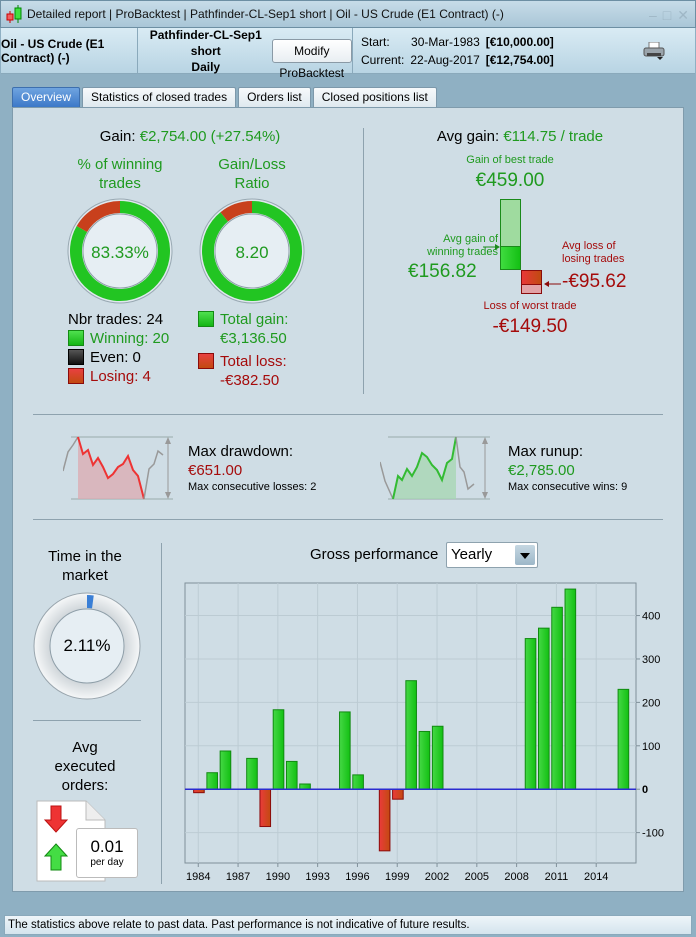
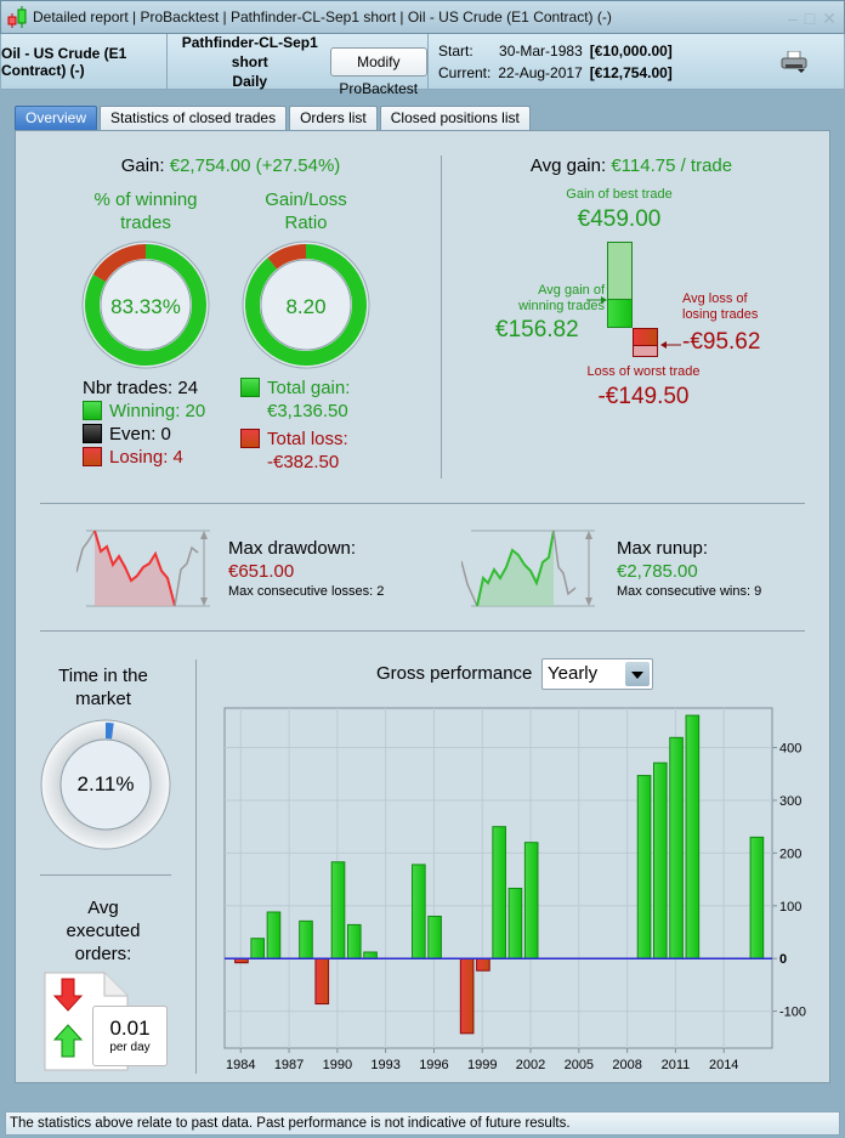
1996: 30 -> 80
2002: 140 -> 220
